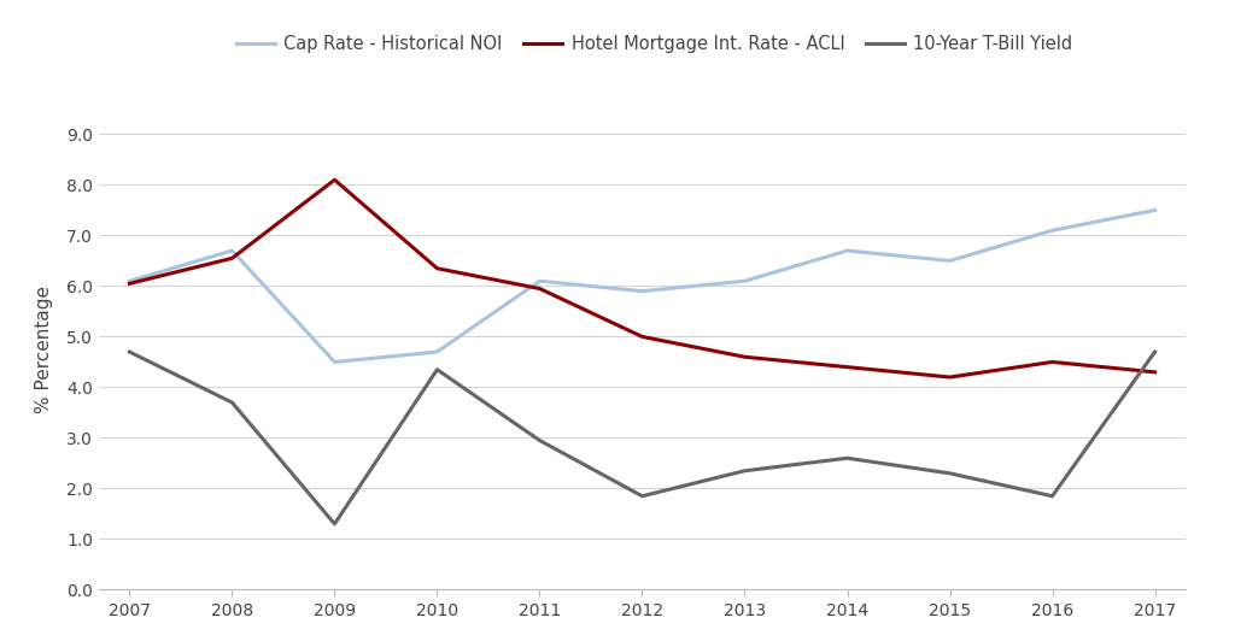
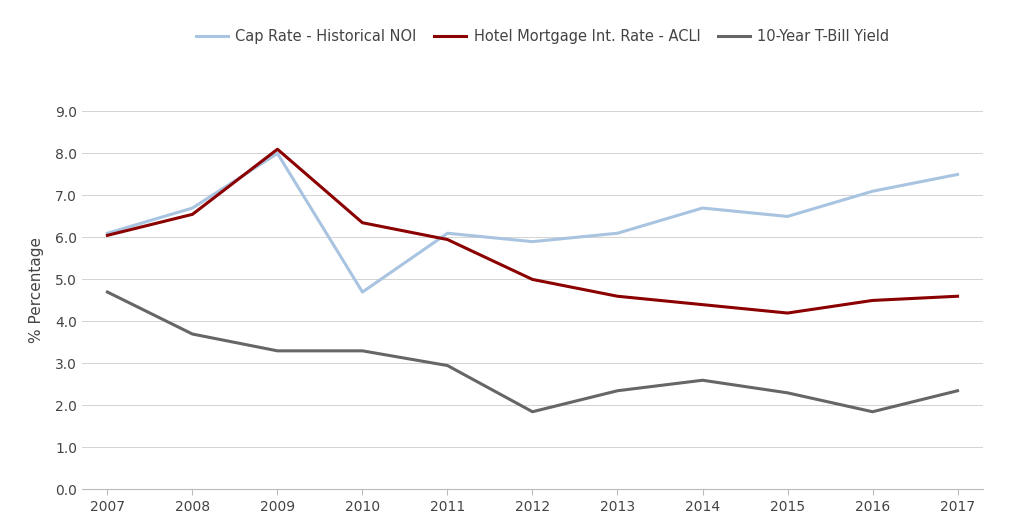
Cap Rate - Historical NOI/2009: 4.5 -> 8.0
10-Year T-Bill Yield/2009: 1.30 -> 3.30
10-Year T-Bill Yield/2010: 4.35 -> 3.30
Hotel Mortgage Int. Rate - ACLI/2017: 4.30 -> 4.60
10-Year T-Bill Yield/2017: 4.70 -> 2.35
